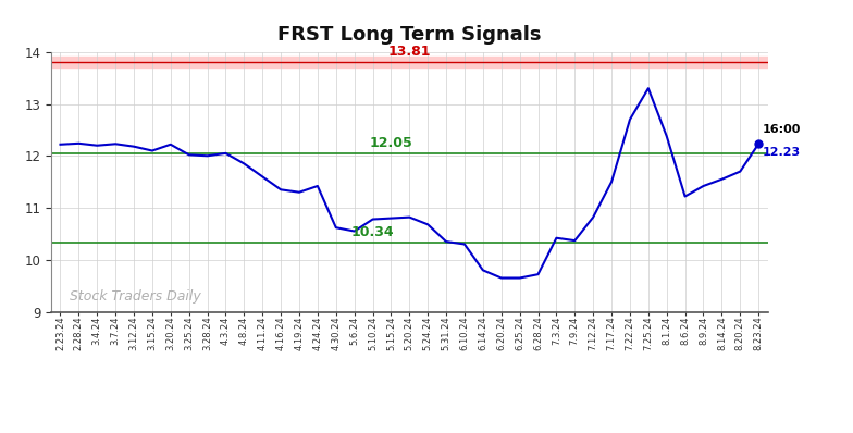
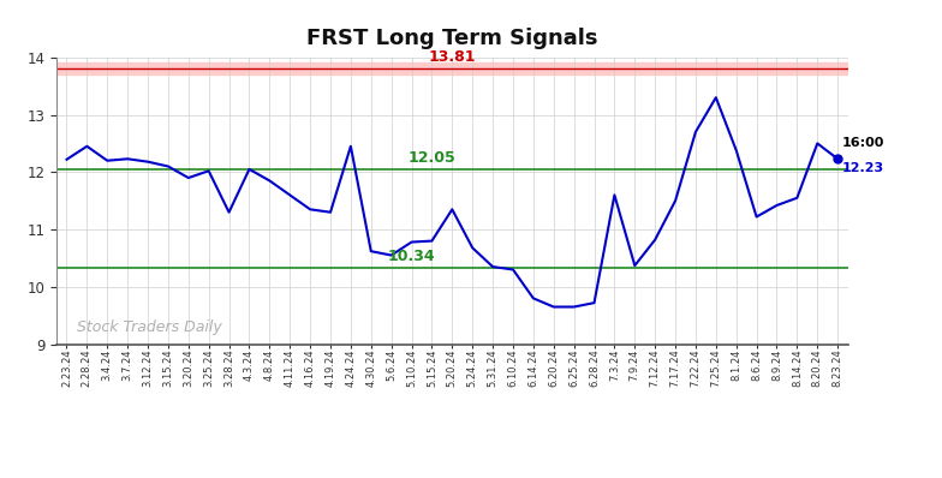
2.28.24: 12.24 -> 12.45
3.20.24: 12.22 -> 11.90
3.28.24: 12.00 -> 11.30
4.24.24: 11.42 -> 12.45
5.20.24: 10.82 -> 11.35
7.3.24: 10.42 -> 11.60
8.20.24: 11.70 -> 12.50
